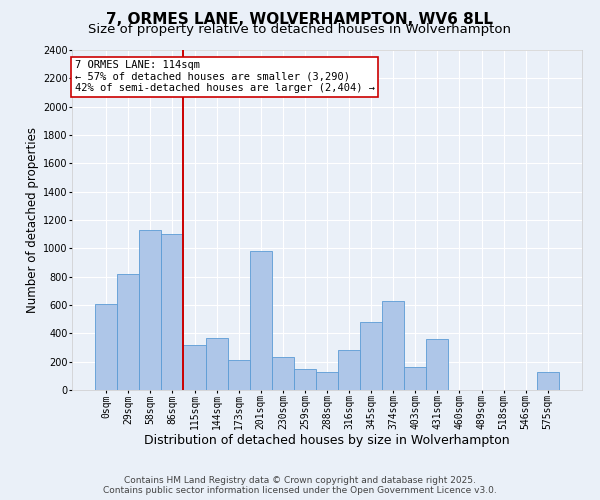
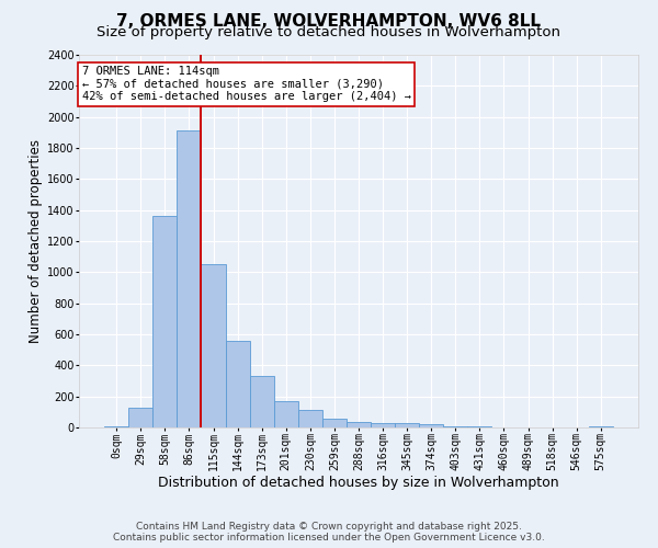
0sqm: 610 -> 10
29sqm: 820 -> 120
58sqm: 1130 -> 1360
86sqm: 1100 -> 1910
115sqm: 320 -> 1060
144sqm: 370 -> 560
173sqm: 210 -> 340
201sqm: 980 -> 170
230sqm: 230 -> 110
259sqm: 150 -> 60
288sqm: 130 -> 40
316sqm: 280 -> 30
345sqm: 480 -> 20
374sqm: 630 -> 20
403sqm: 160 -> 0
431sqm: 360 -> 0
575sqm: 130 -> 10
